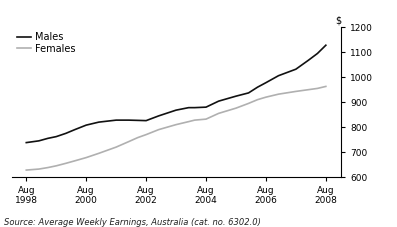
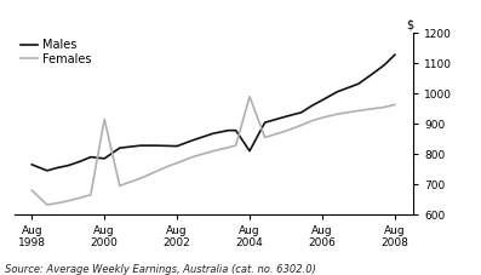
Males/Aug 1998: 738 -> 765
Females/Aug 1998: 628 -> 680
Males/Aug 2000: 808 -> 785
Females/Aug 2000: 678 -> 915
Males/Aug 2004: 880 -> 810
Females/Aug 2004: 832 -> 990
